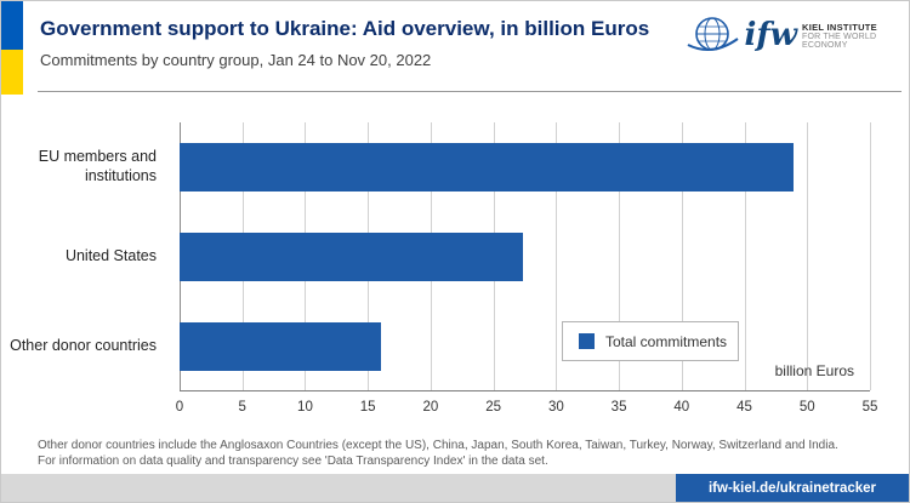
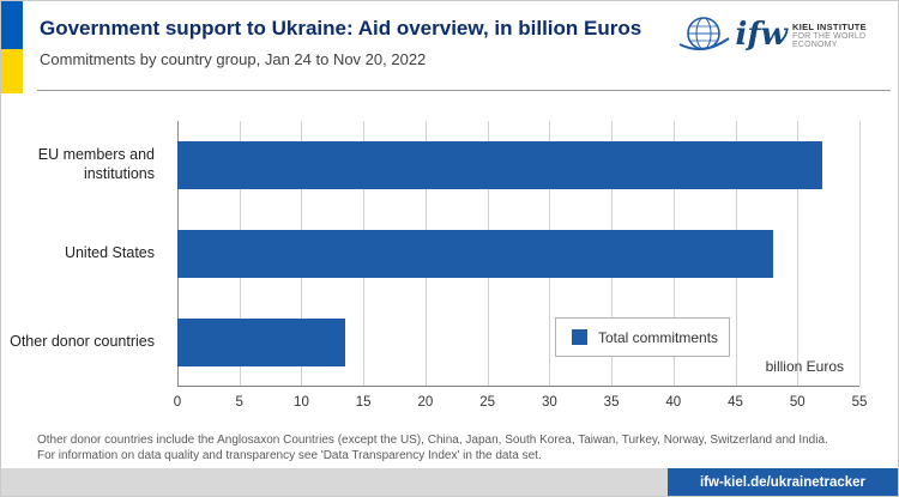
EU members and institutions: 48.9 -> 52.0
United States: 27.4 -> 48.0
Other donor countries: 16.0 -> 13.5
